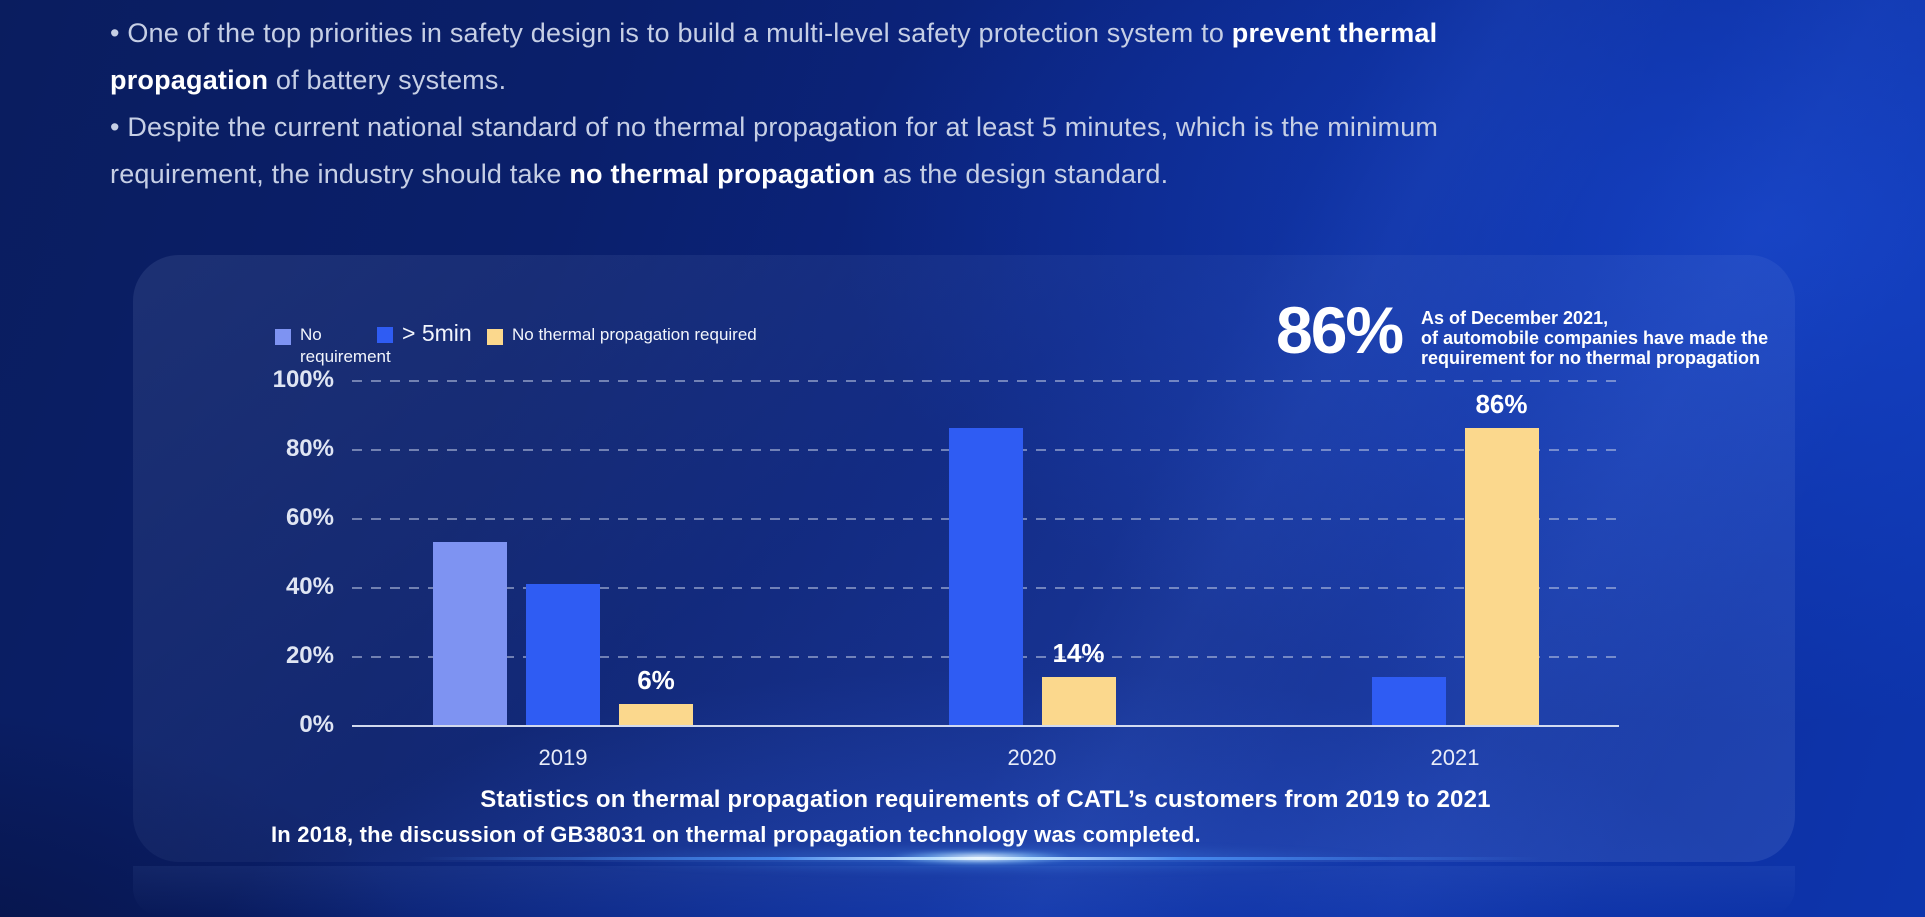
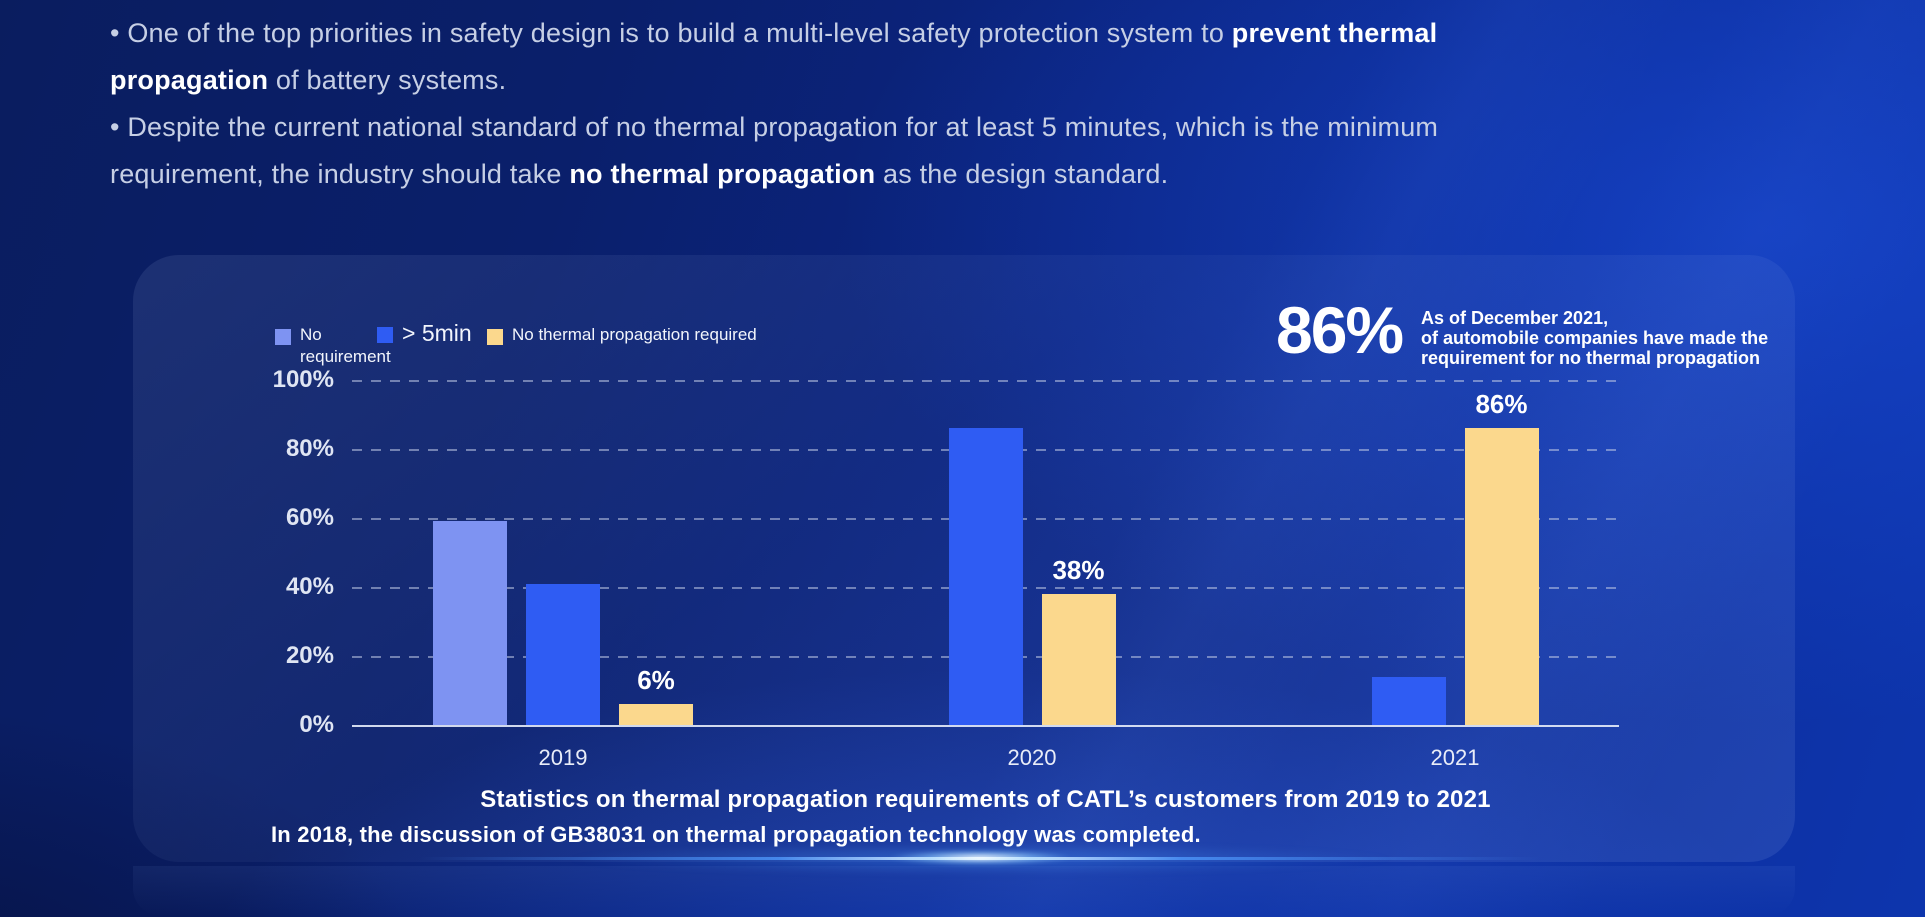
No requirement/2019: 53% -> 59%
No thermal propagation required/2020: 14% -> 38%
